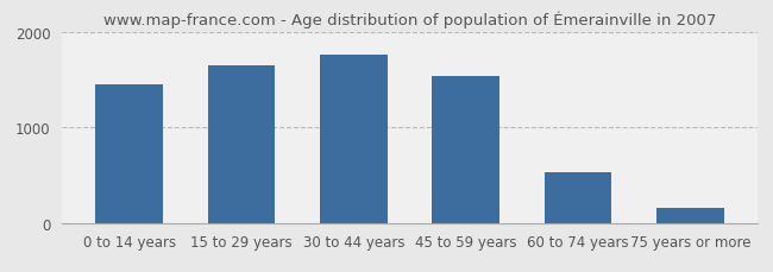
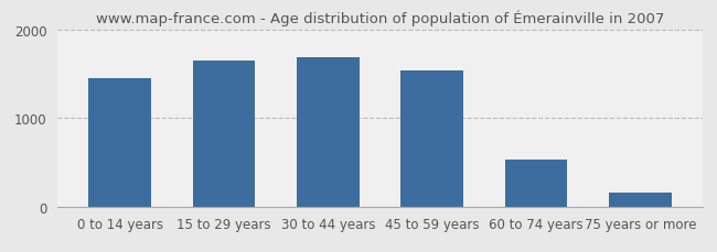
30 to 44 years: 1760 -> 1680
